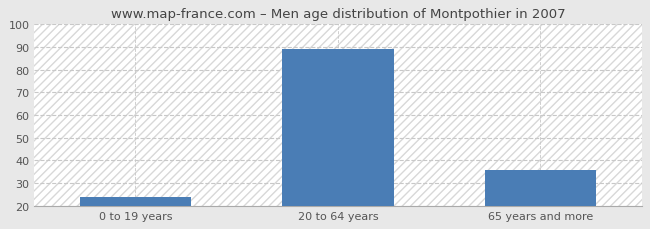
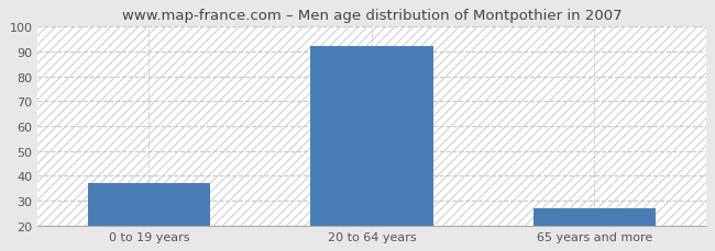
0 to 19 years: 24 -> 37
20 to 64 years: 89 -> 92
65 years and more: 36 -> 27
